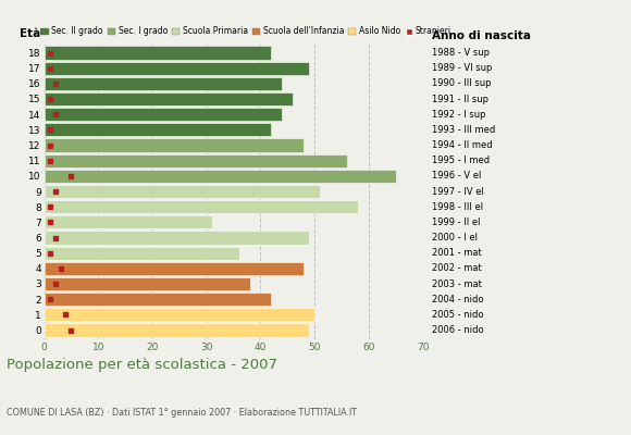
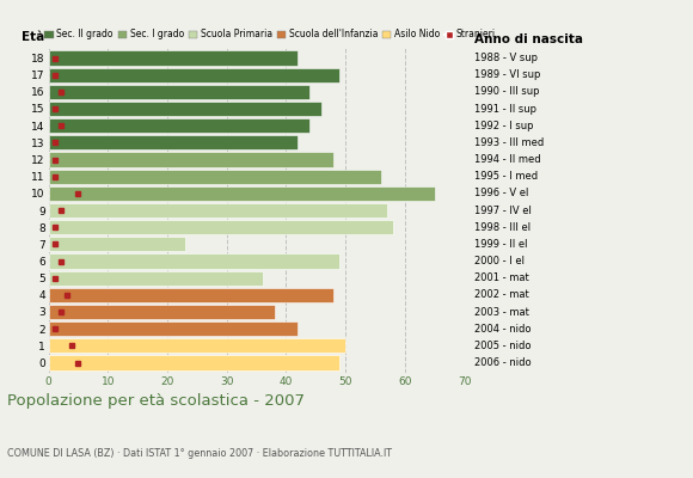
9: 51 -> 57
7: 31 -> 23
